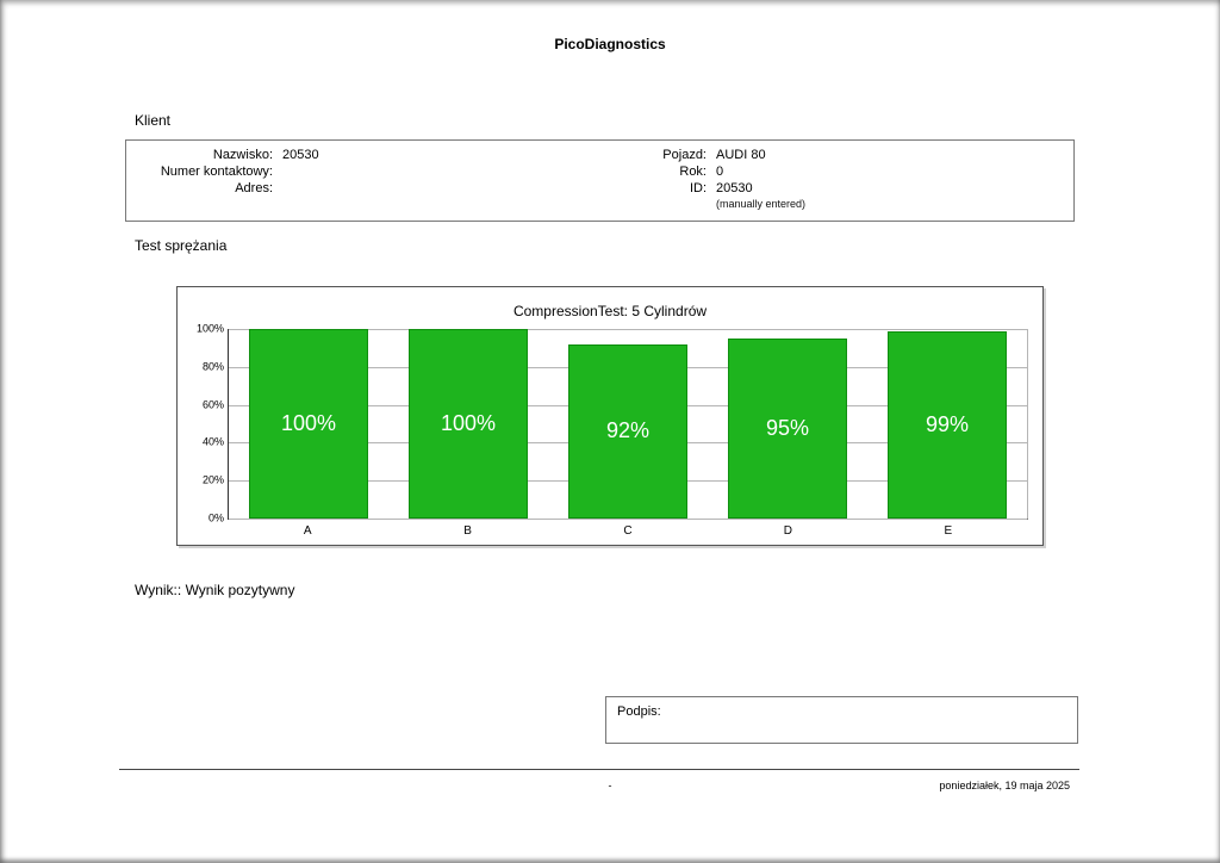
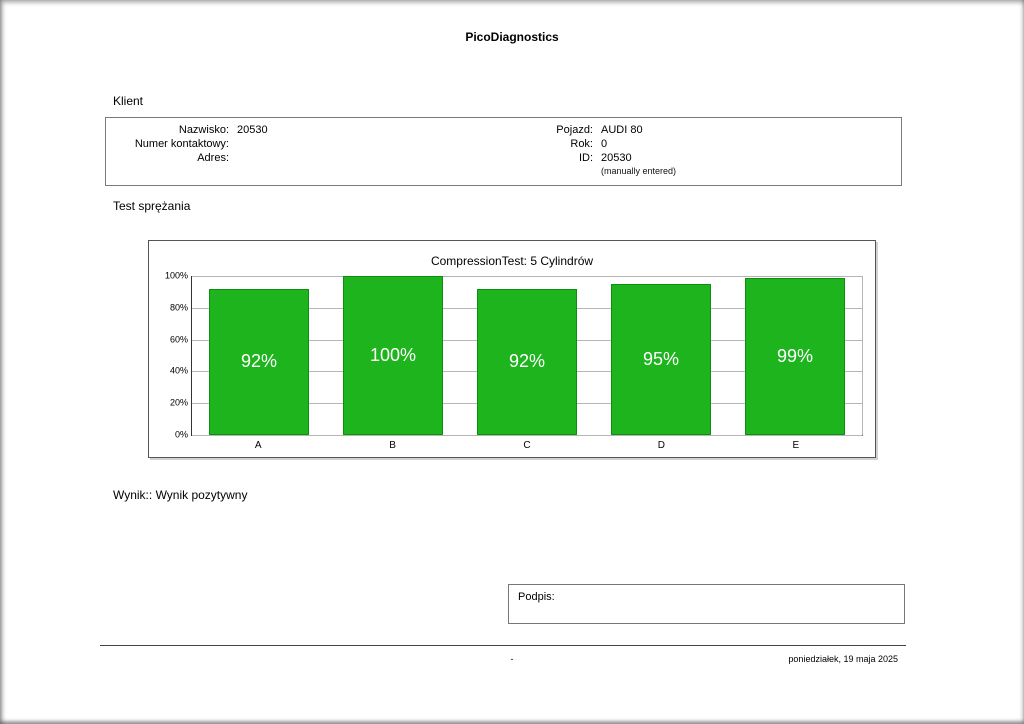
A: 100% -> 92%
